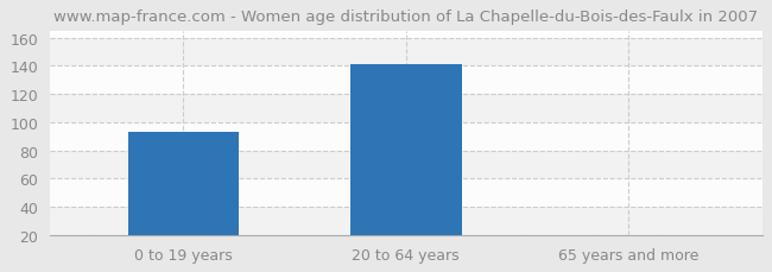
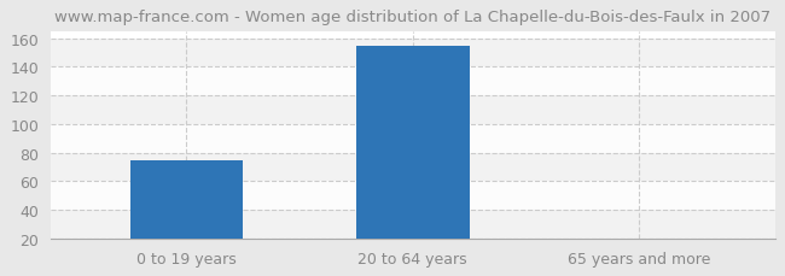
0 to 19 years: 93 -> 75
20 to 64 years: 141 -> 155
